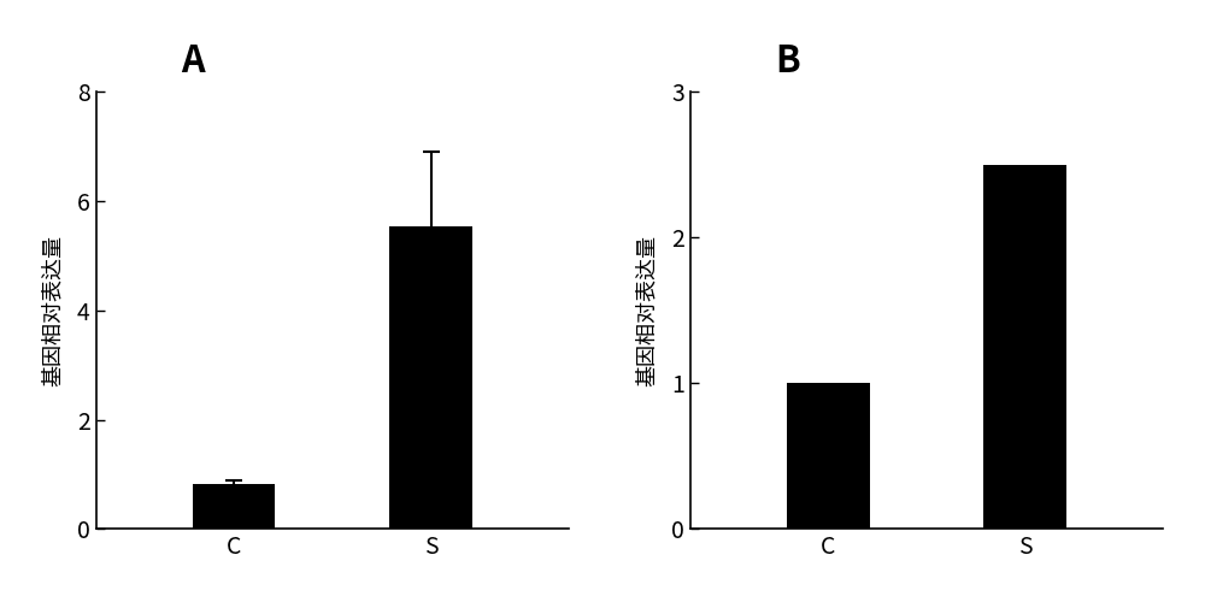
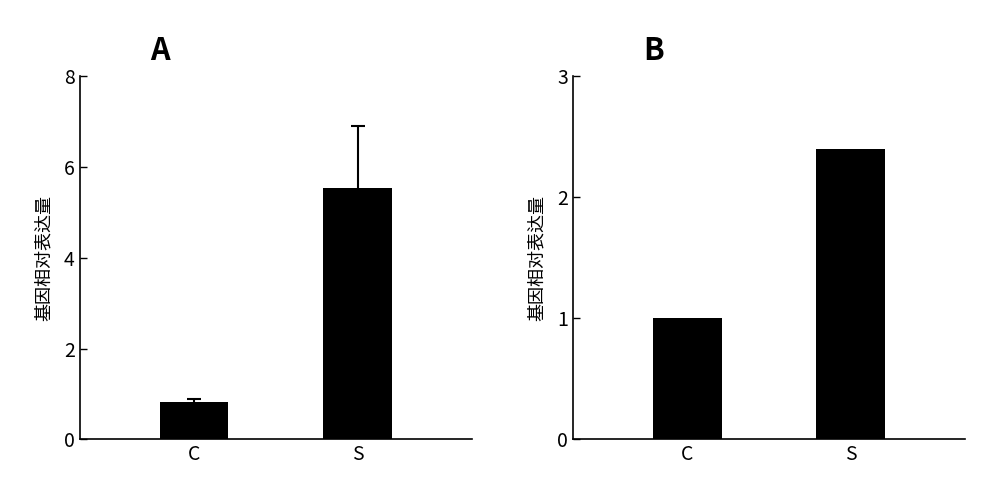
B/S: 2.5 -> 2.4
